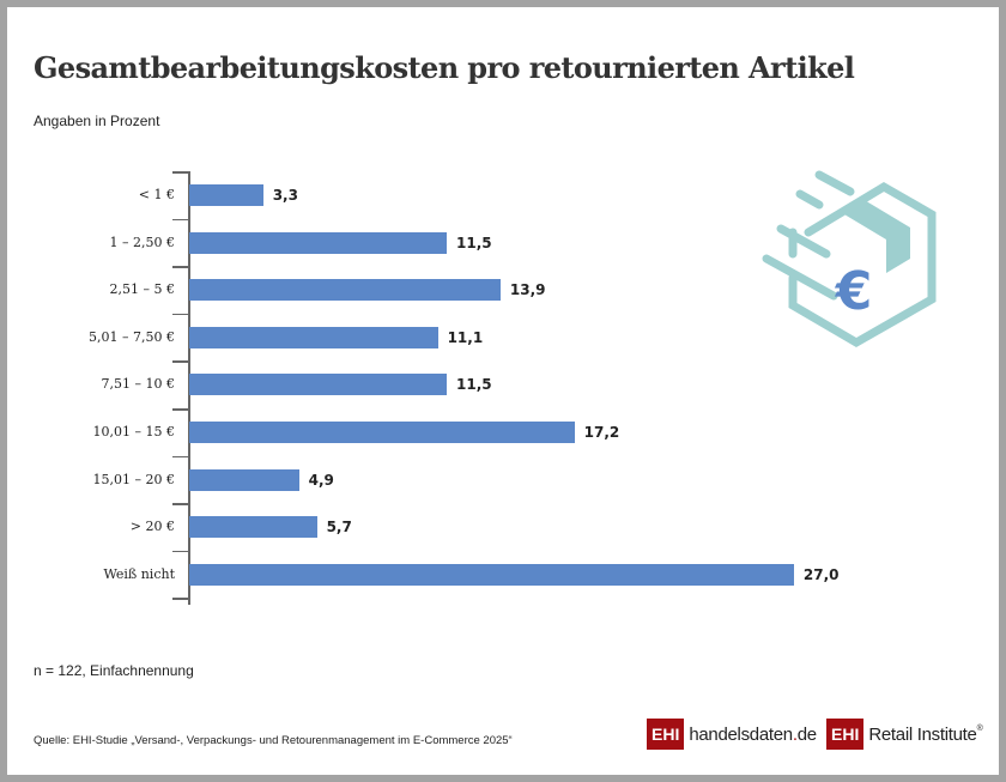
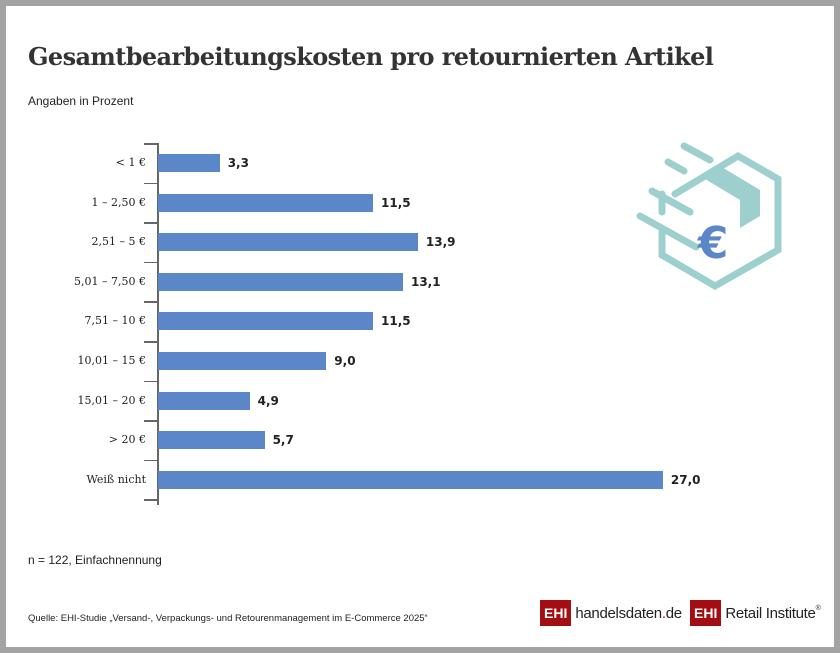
5,01 – 7,50 €: 11,1 -> 13,1
10,01 – 15 €: 17,2 -> 9,0
